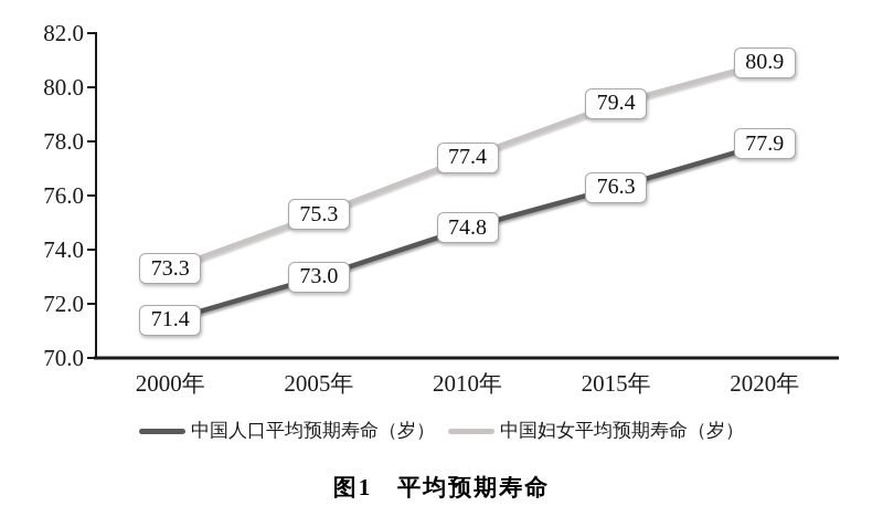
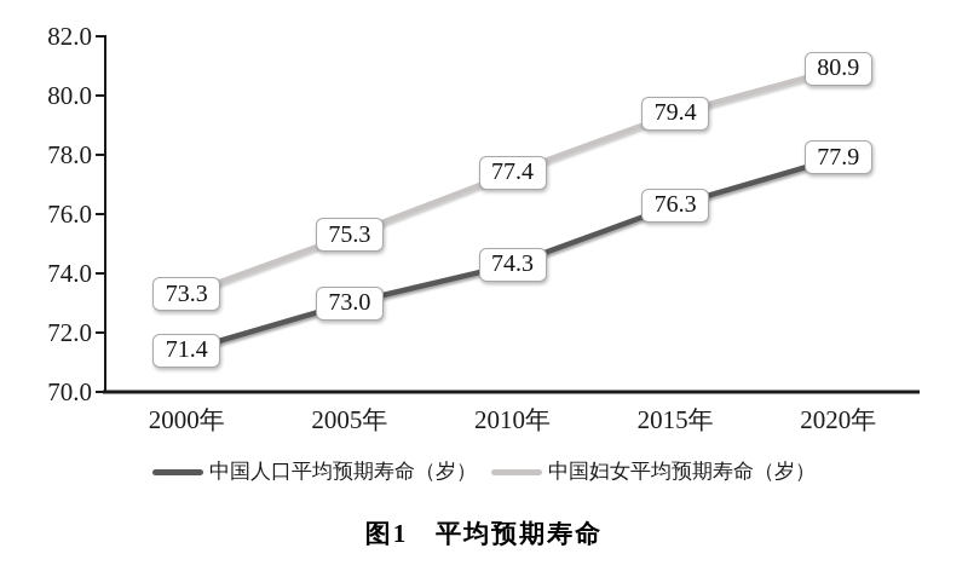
中国人口平均预期寿命（岁）/2010年: 74.8 -> 74.3
